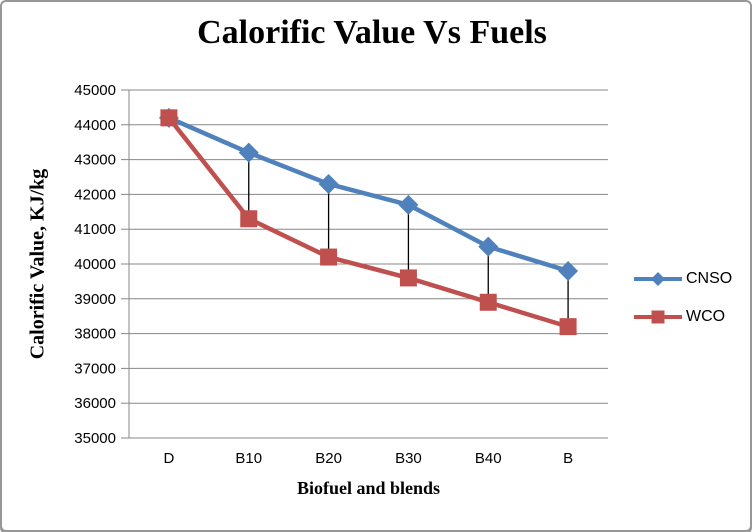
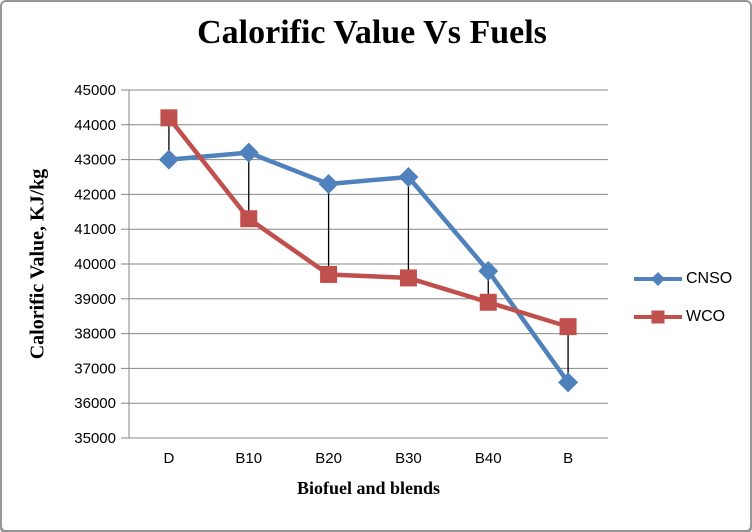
CNSO/D: 44200 -> 43000
WCO/B20: 40200 -> 39700
CNSO/B30: 41700 -> 42500
CNSO/B40: 40500 -> 39800
CNSO/B: 39800 -> 36600
